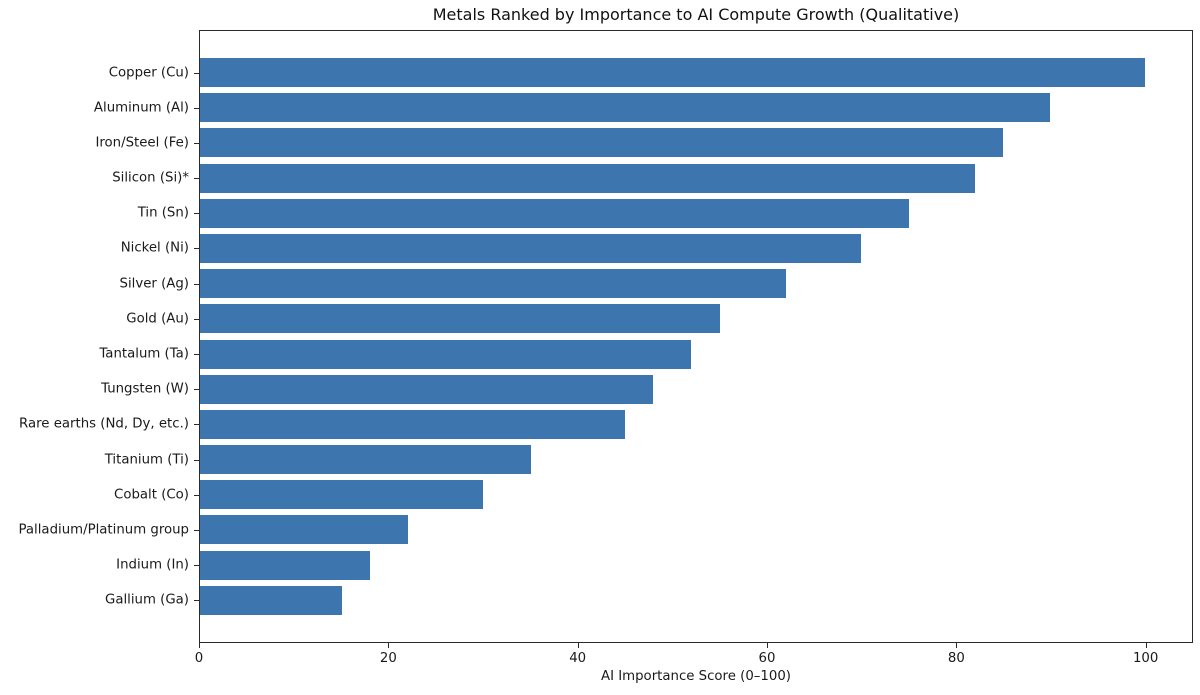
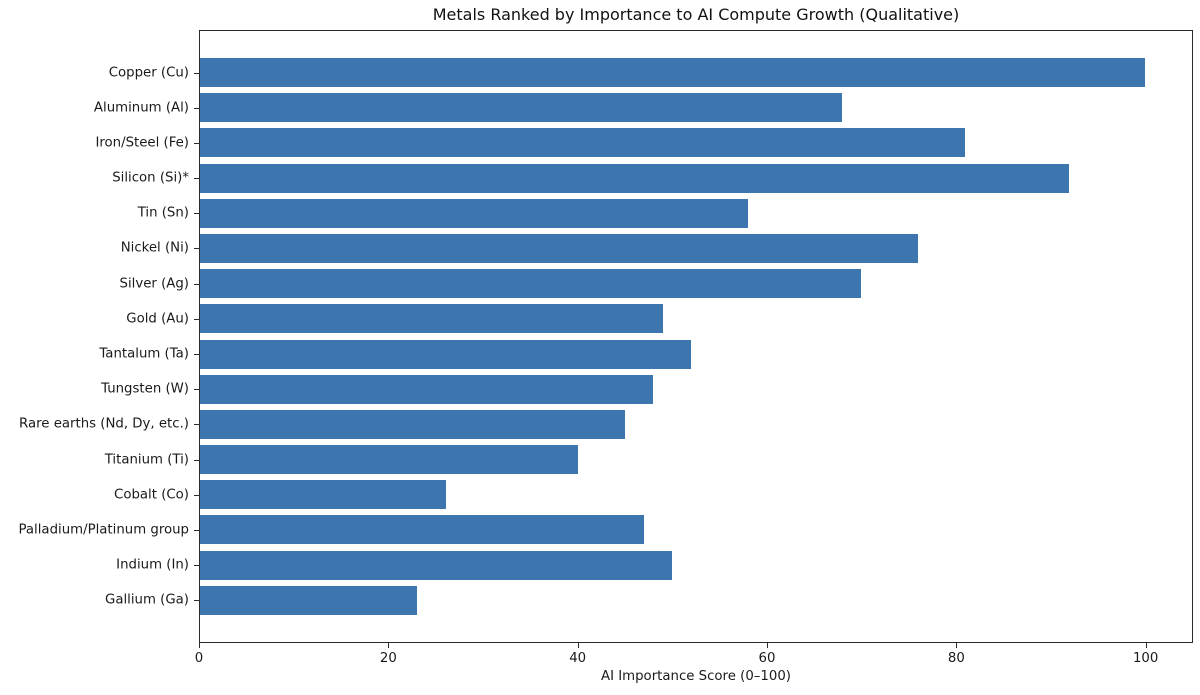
Aluminum (Al): 90 -> 68
Iron/Steel (Fe): 85 -> 81
Silicon (Si)*: 82 -> 92
Tin (Sn): 75 -> 58
Nickel (Ni): 70 -> 76
Silver (Ag): 62 -> 70
Gold (Au): 55 -> 49
Titanium (Ti): 35 -> 40
Cobalt (Co): 30 -> 26
Palladium/Platinum group: 22 -> 47
Indium (In): 18 -> 50
Gallium (Ga): 15 -> 23
